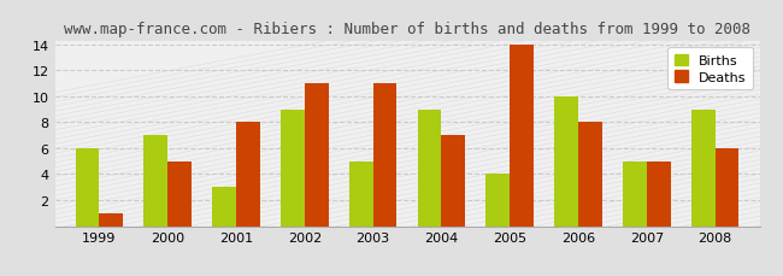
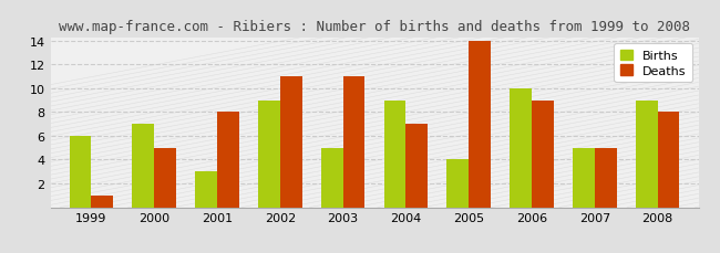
Deaths/2006: 8 -> 9
Deaths/2008: 6 -> 8
